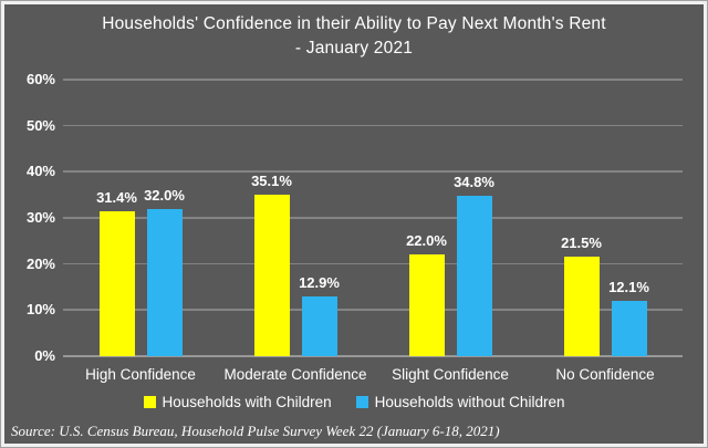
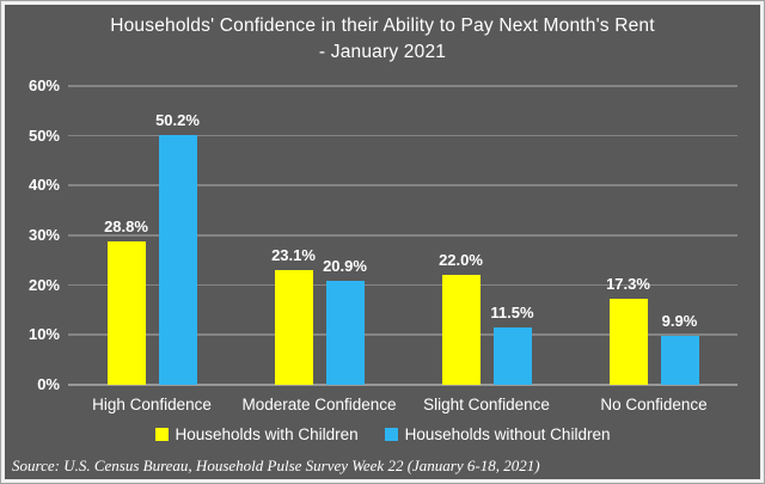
Households with Children/High Confidence: 31.4% -> 28.8%
Households without Children/High Confidence: 32.0% -> 50.2%
Households with Children/Moderate Confidence: 35.1% -> 23.1%
Households without Children/Moderate Confidence: 12.9% -> 20.9%
Households without Children/Slight Confidence: 34.8% -> 11.5%
Households with Children/No Confidence: 21.5% -> 17.3%
Households without Children/No Confidence: 12.1% -> 9.9%
